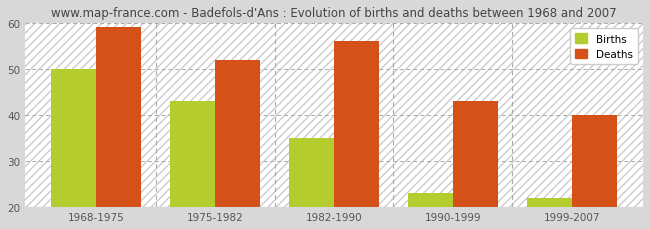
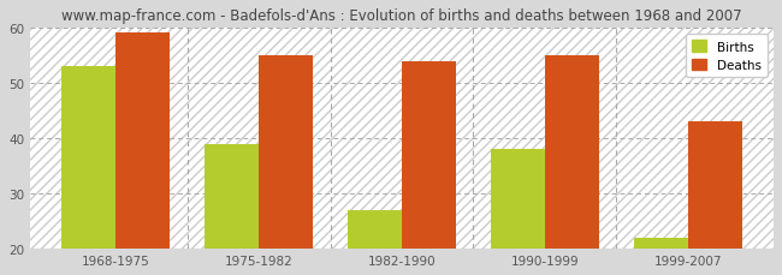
Births/1968-1975: 50 -> 53
Births/1975-1982: 43 -> 39
Deaths/1975-1982: 52 -> 55
Births/1982-1990: 35 -> 27
Deaths/1982-1990: 56 -> 54
Births/1990-1999: 23 -> 38
Deaths/1990-1999: 43 -> 55
Deaths/1999-2007: 40 -> 43
